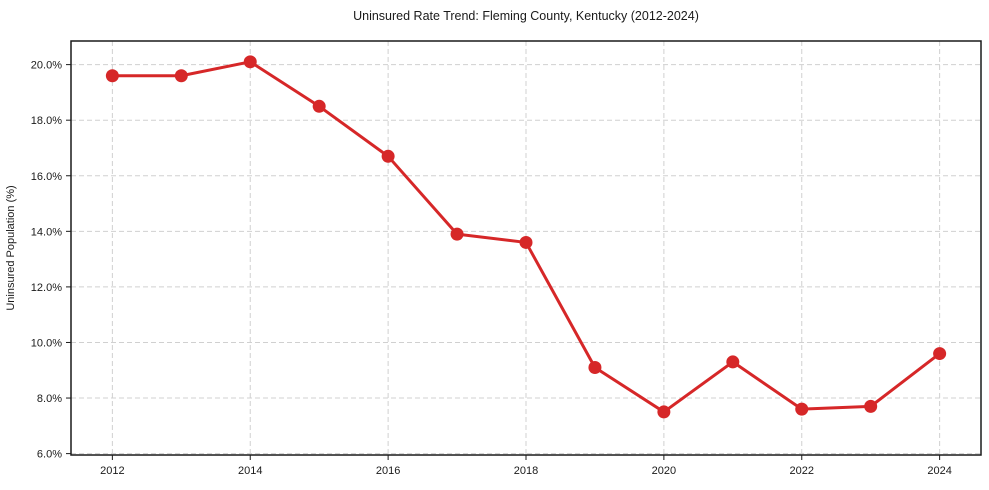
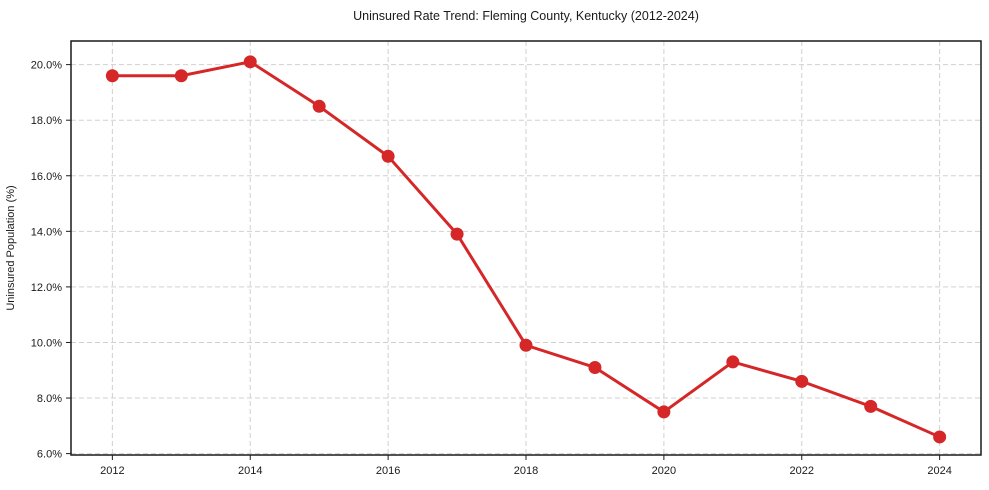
2018: 13.6% -> 9.9%
2022: 7.6% -> 8.6%
2024: 9.6% -> 6.6%
